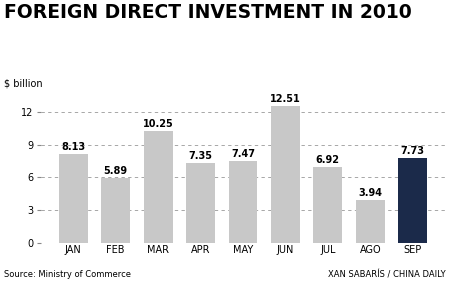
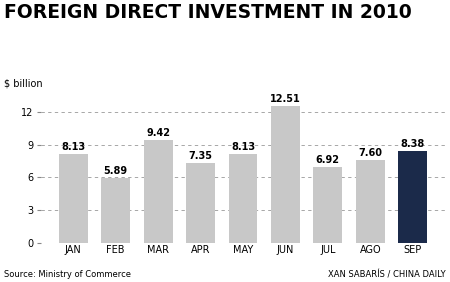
MAR: 10.25 -> 9.42
MAY: 7.47 -> 8.13
AGO: 3.94 -> 7.60
SEP: 7.73 -> 8.38
